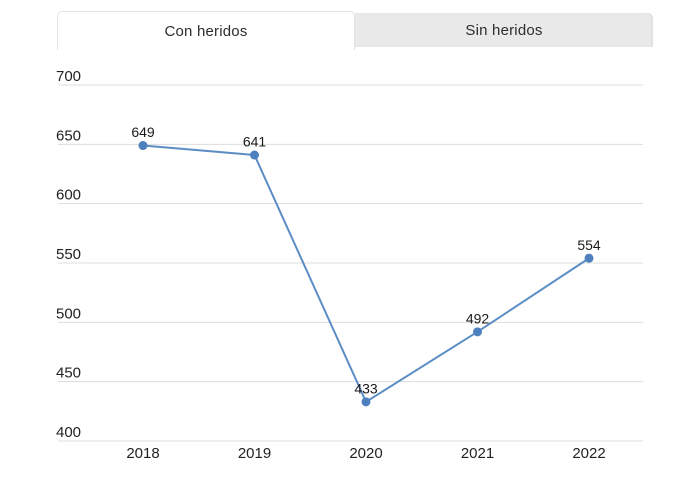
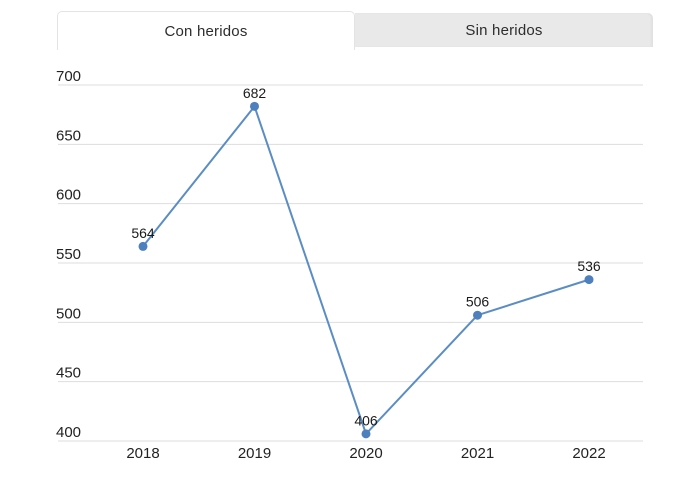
2018: 649 -> 564
2019: 641 -> 682
2020: 433 -> 406
2021: 492 -> 506
2022: 554 -> 536
